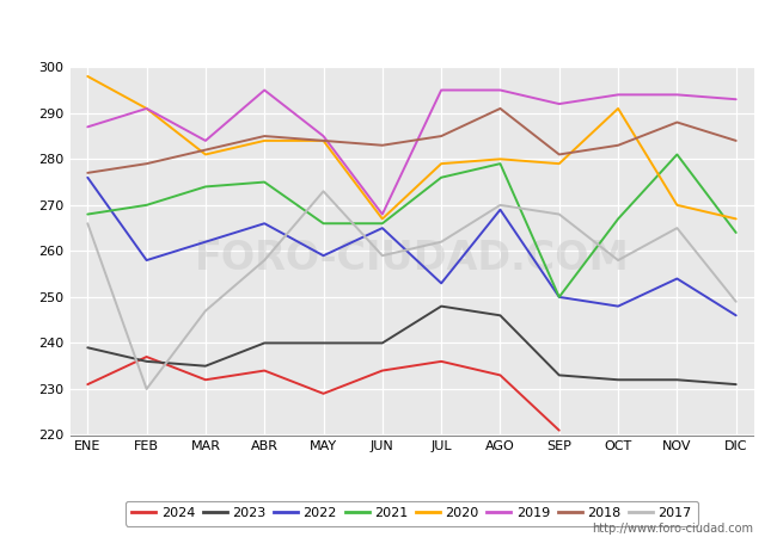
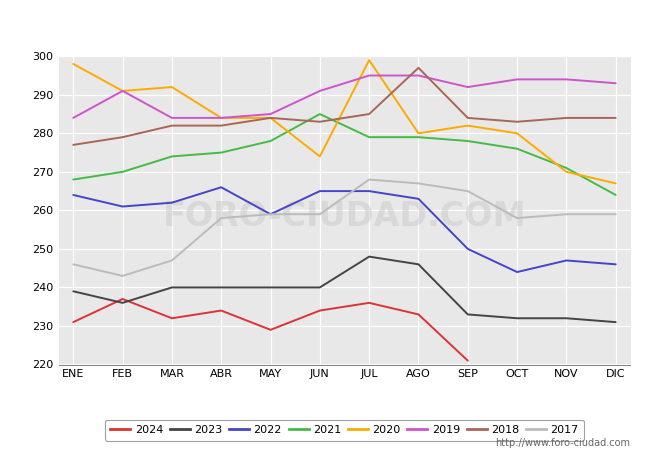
2022/ENE: 276 -> 264
2019/ENE: 287 -> 284
2017/ENE: 266 -> 246
2022/FEB: 258 -> 261
2017/FEB: 230 -> 243
2023/MAR: 235 -> 240
2020/MAR: 281 -> 292
2019/ABR: 295 -> 284
2018/ABR: 285 -> 282
2021/MAY: 266 -> 278
2017/MAY: 273 -> 259
2021/JUN: 266 -> 285
2020/JUN: 267 -> 274
2019/JUN: 268 -> 291
2022/JUL: 253 -> 265
2021/JUL: 276 -> 279
2020/JUL: 279 -> 299
2017/JUL: 262 -> 268
2022/AGO: 269 -> 263
2018/AGO: 291 -> 297
2017/AGO: 270 -> 267
2021/SEP: 250 -> 278
2020/SEP: 279 -> 282
2018/SEP: 281 -> 284
2017/SEP: 268 -> 265
2022/OCT: 248 -> 244
2021/OCT: 267 -> 276
2020/OCT: 291 -> 280
2022/NOV: 254 -> 247
2021/NOV: 281 -> 271
2018/NOV: 288 -> 284
2017/NOV: 265 -> 259
2017/DIC: 249 -> 259
